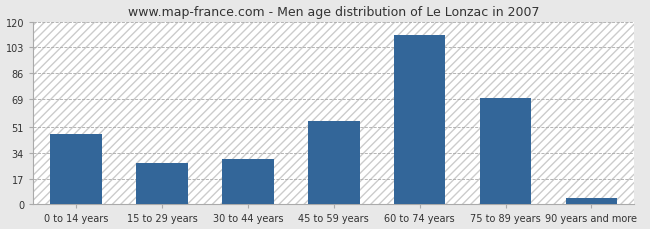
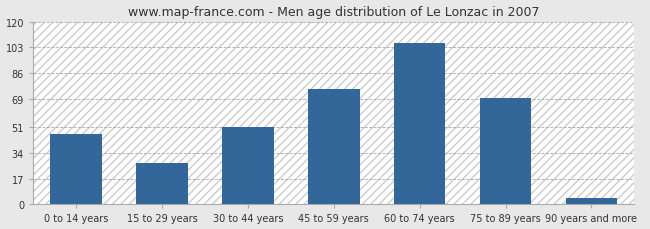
30 to 44 years: 30 -> 51
45 to 59 years: 55 -> 76
60 to 74 years: 111 -> 106
